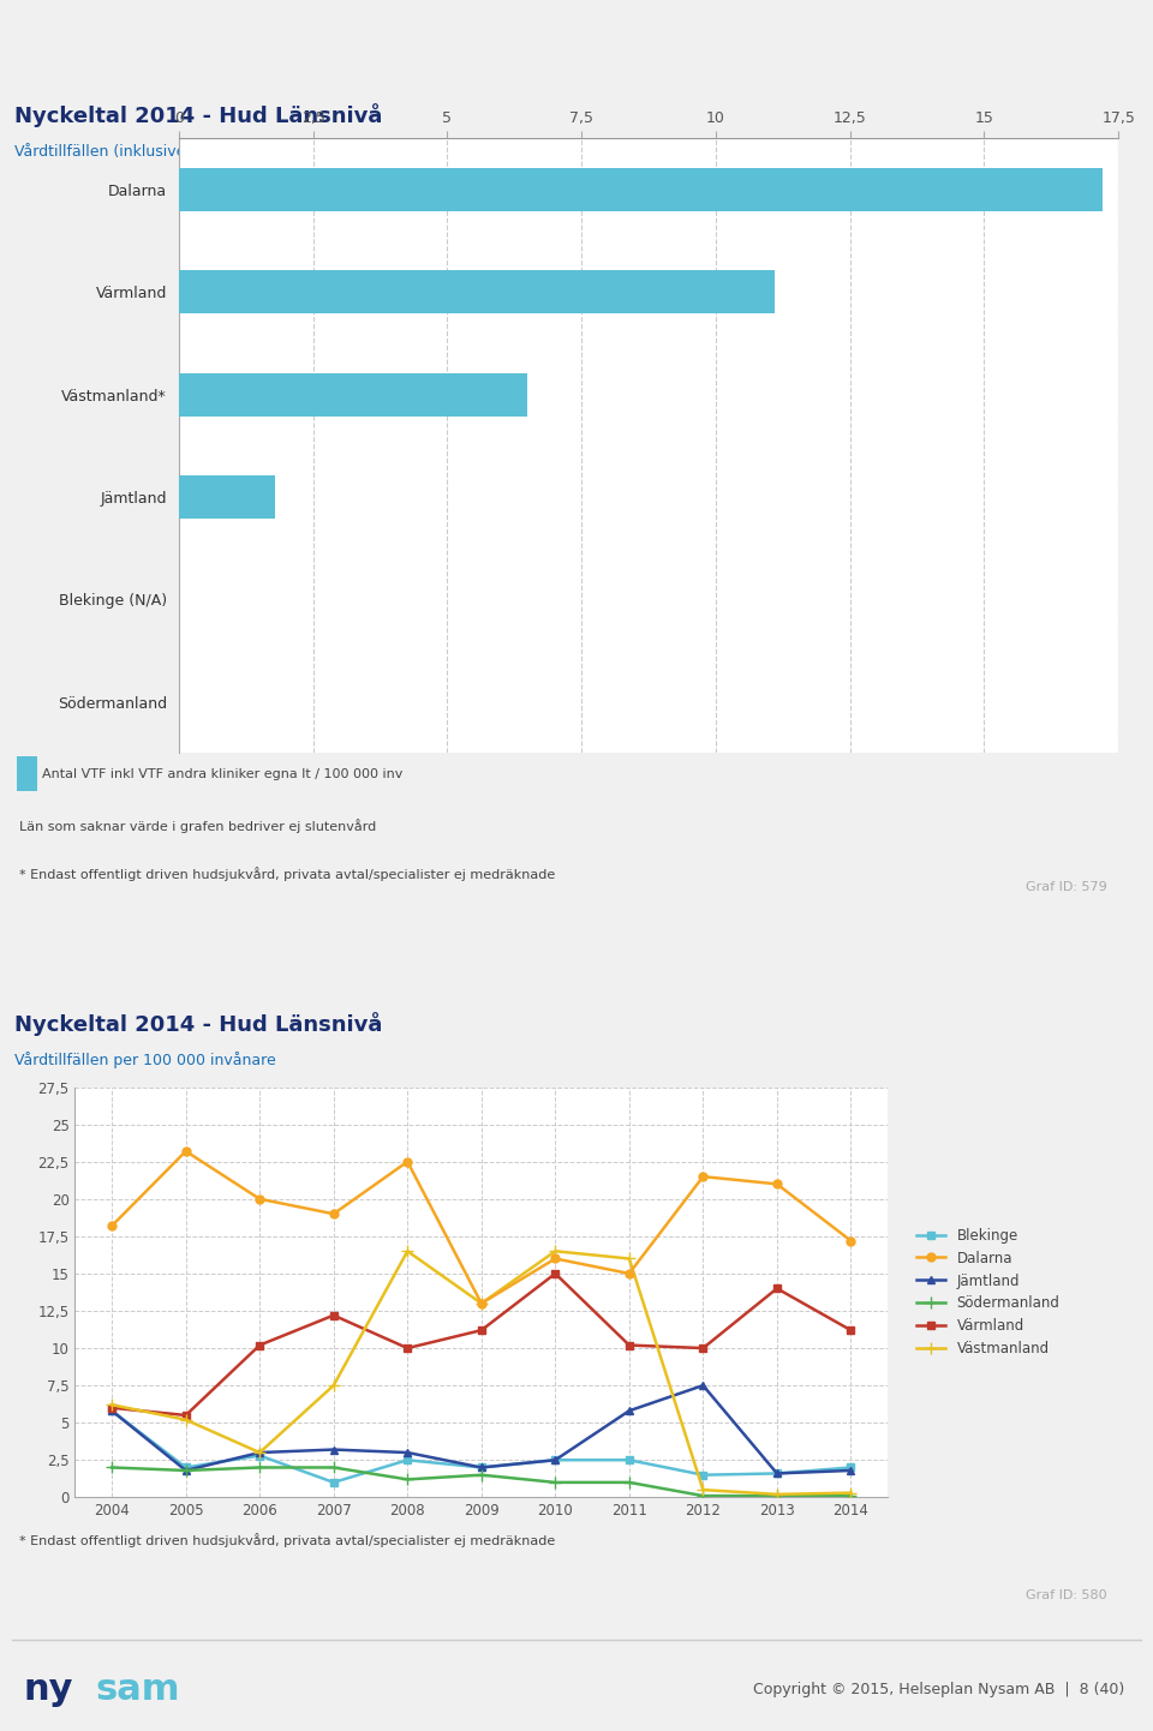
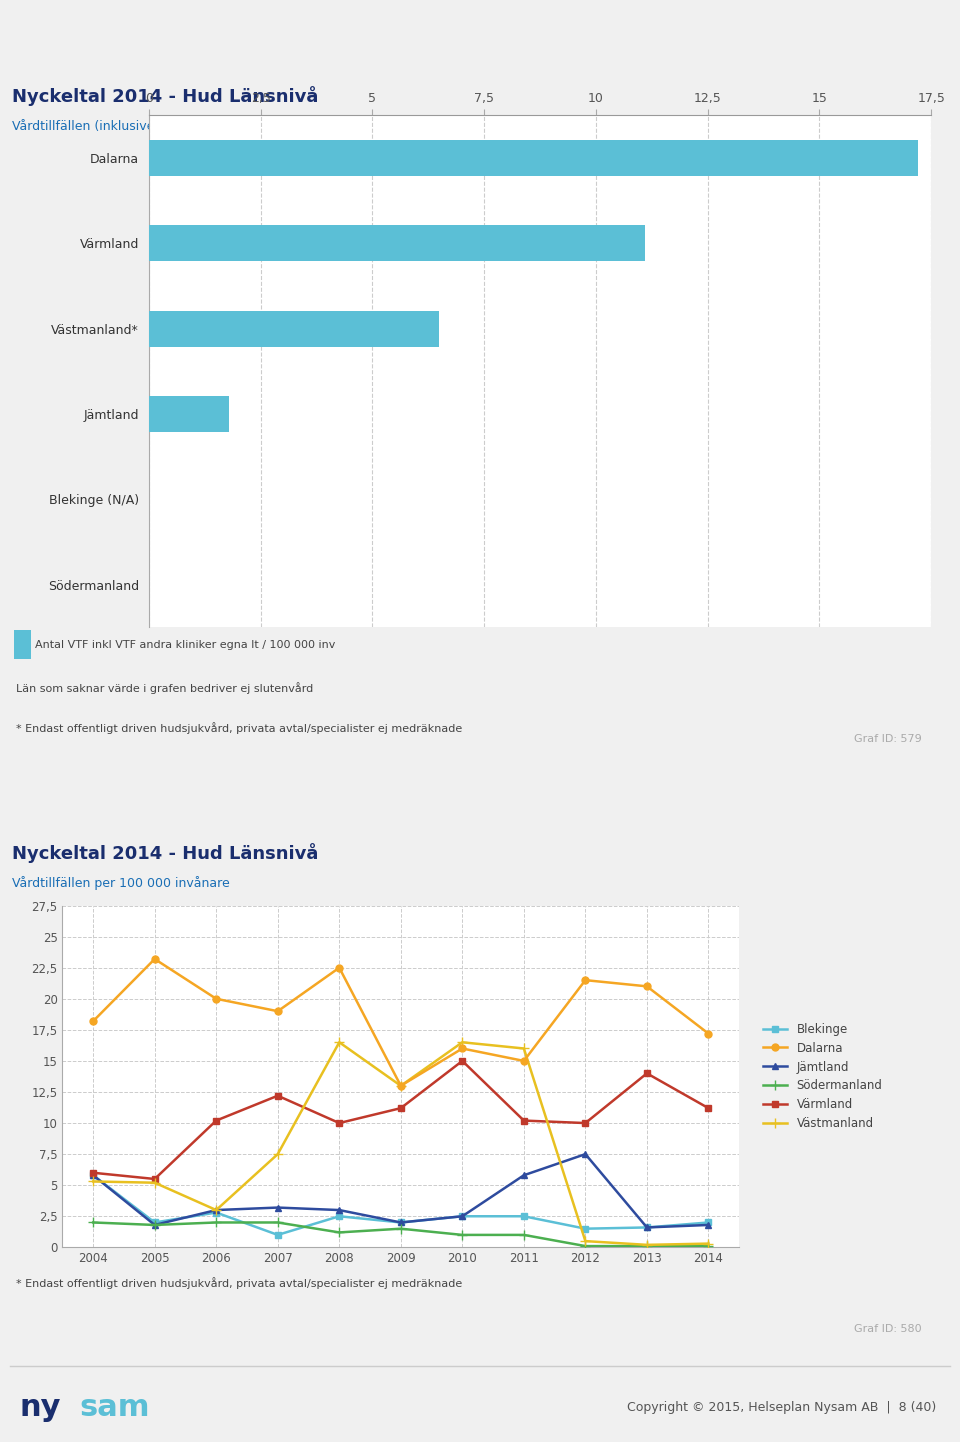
Västmanland/2004: 6,2 -> 5,3
